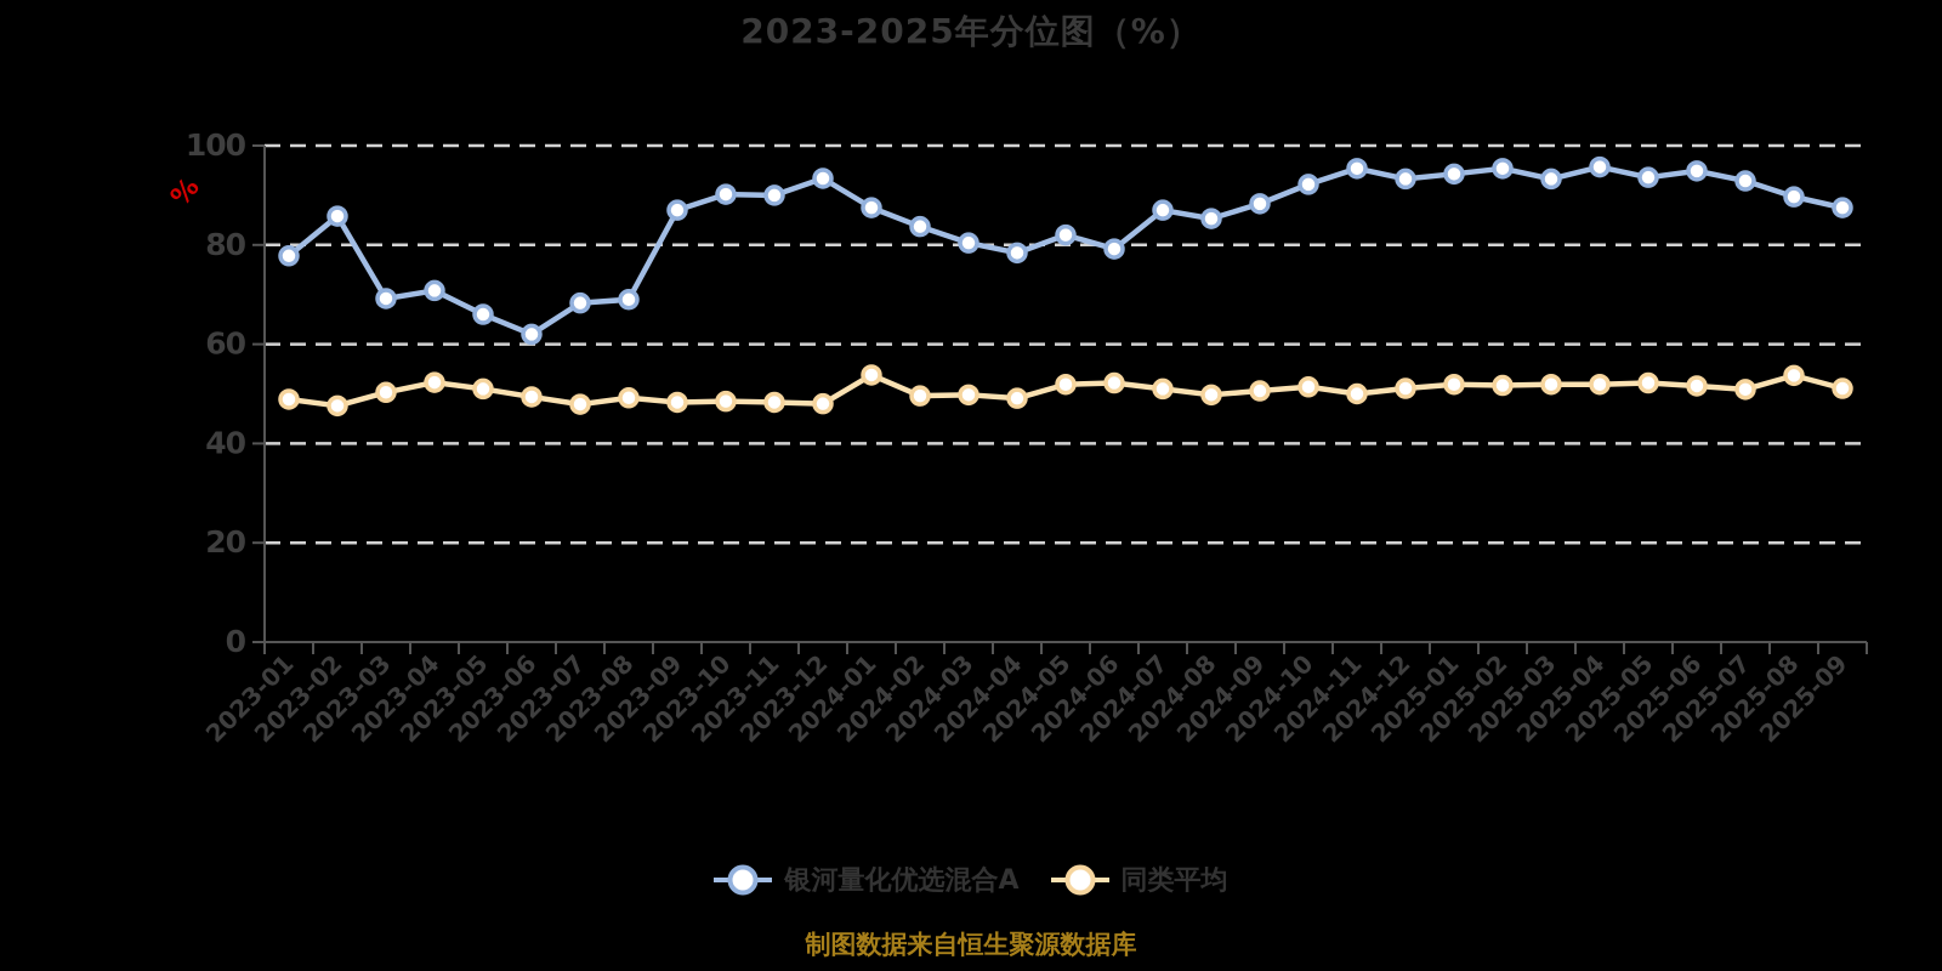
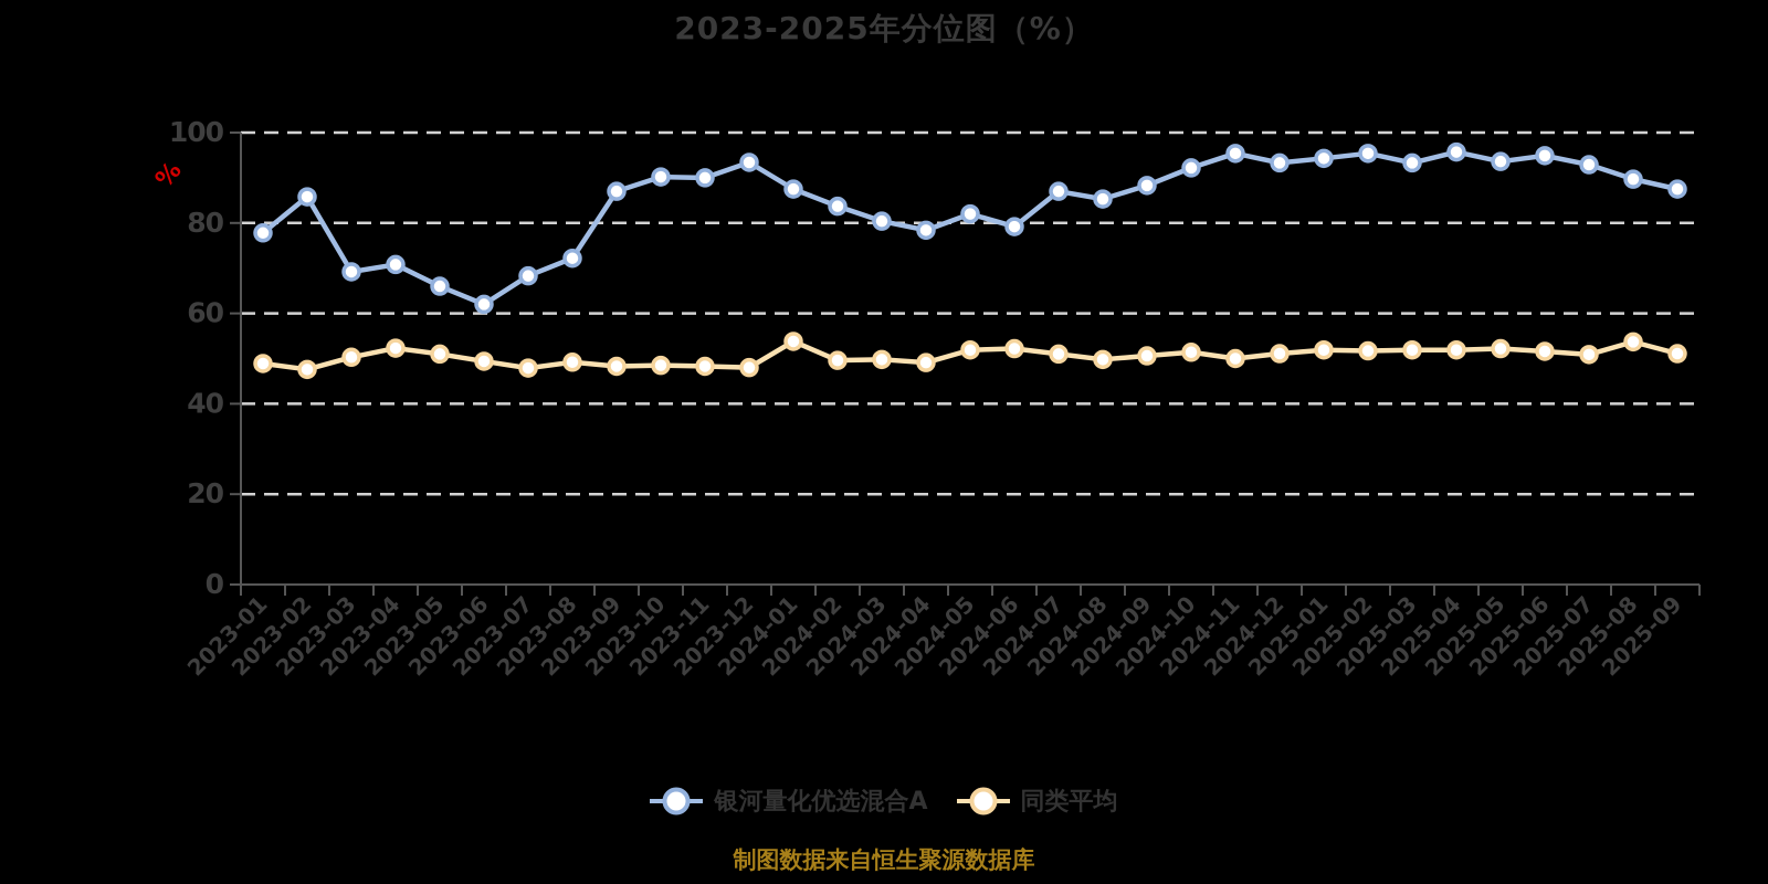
银河量化优选混合A/2023-08: 69 -> 72
